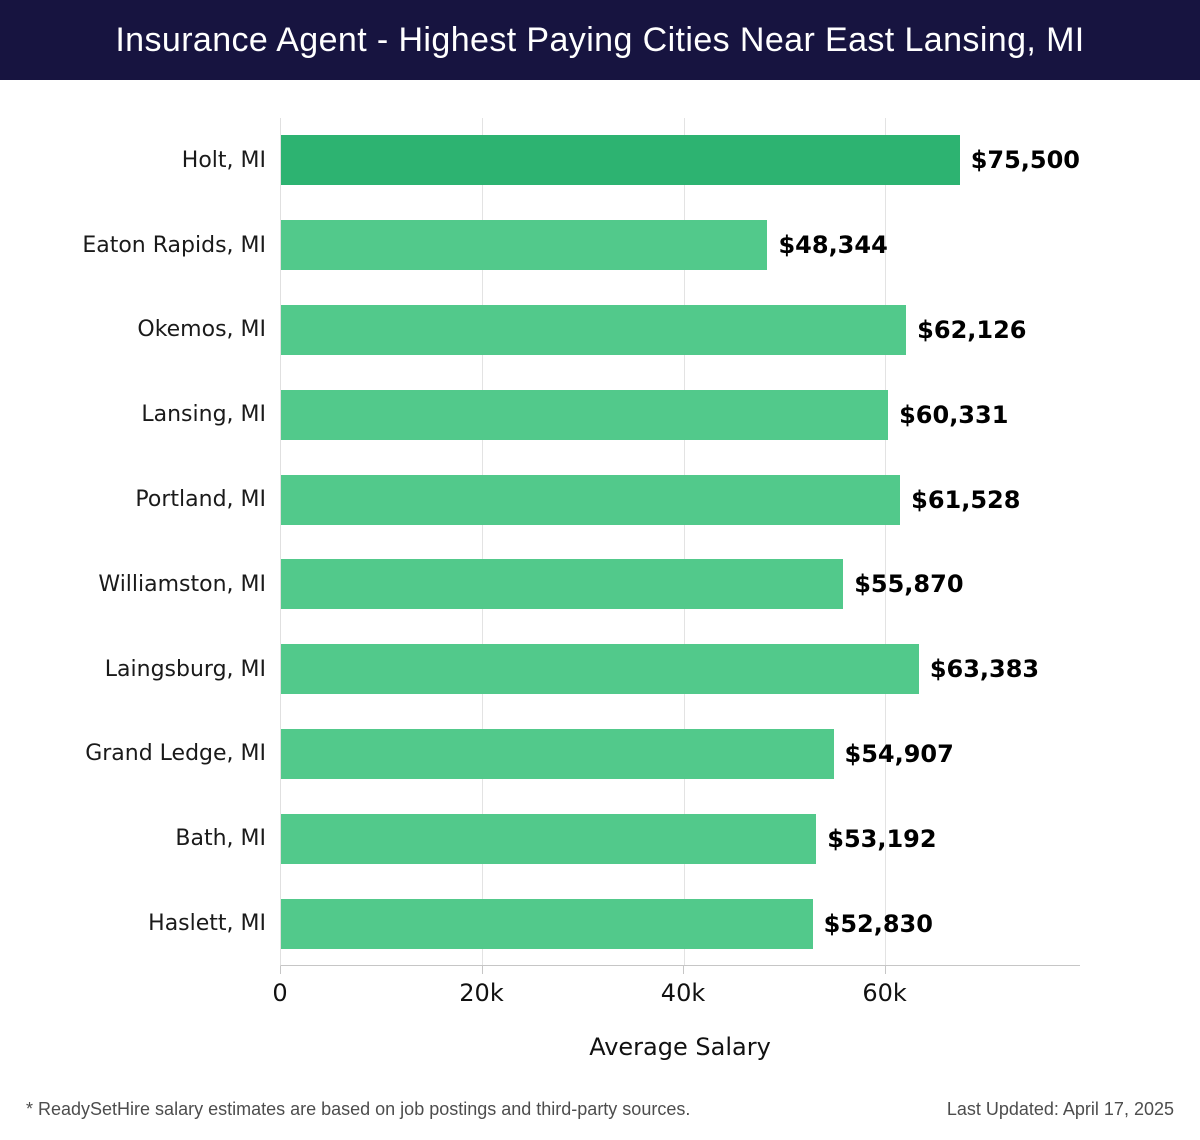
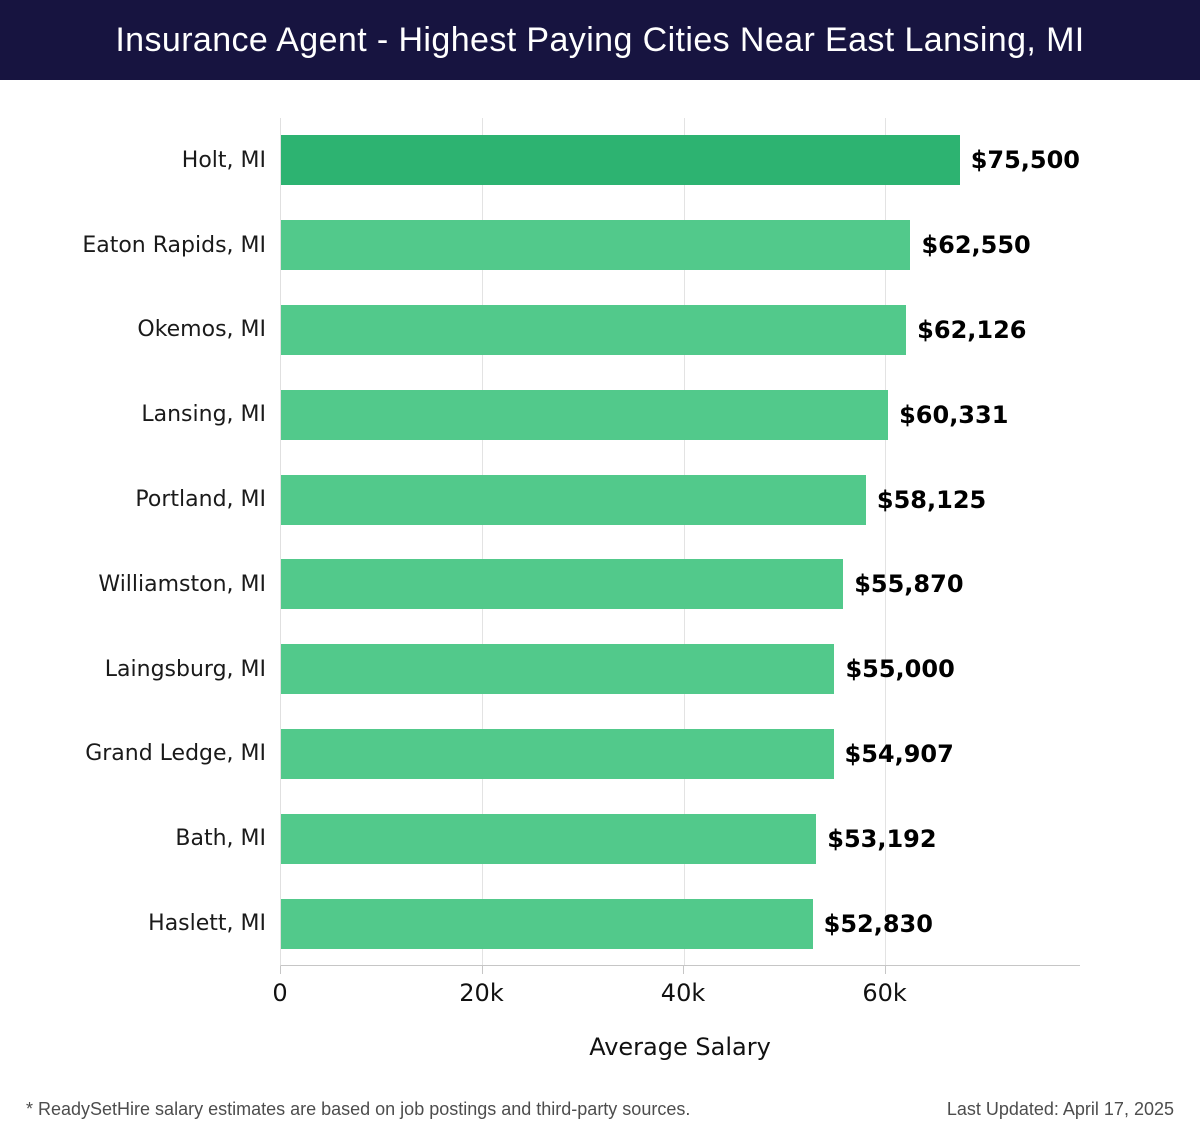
Eaton Rapids, MI: $48,344 -> $62,550
Portland, MI: $61,528 -> $58,125
Laingsburg, MI: $63,383 -> $55,000
